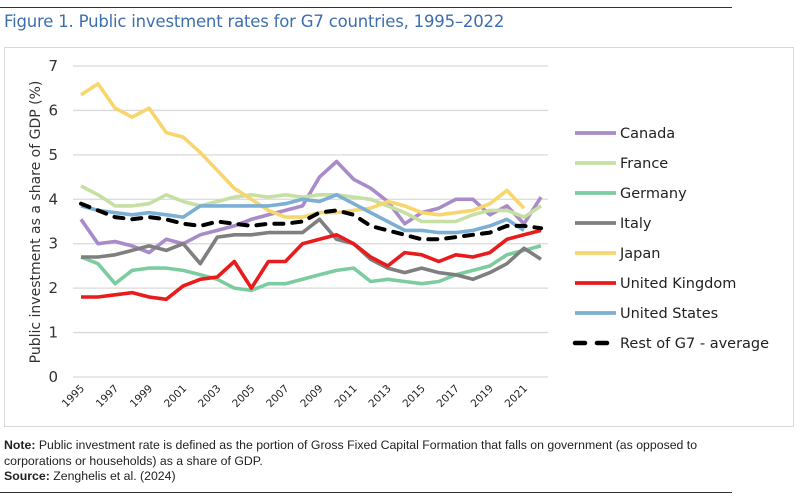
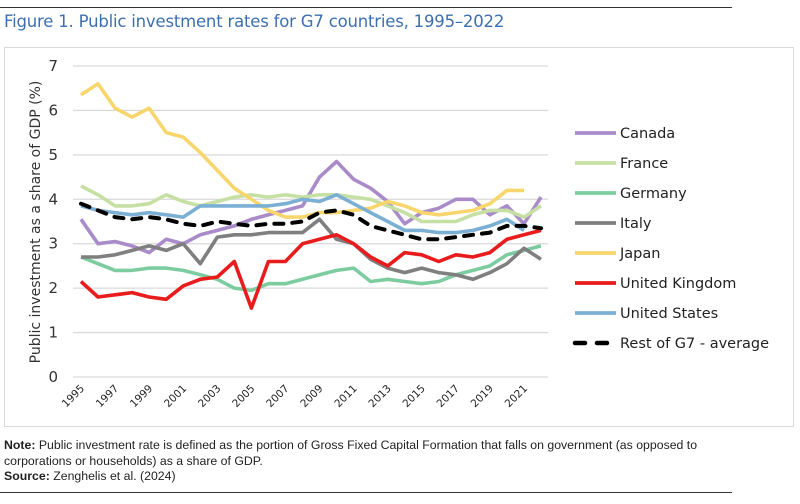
United Kingdom/1995: 1.8 -> 2.1
Germany/1997: 2.1 -> 2.4
United Kingdom/2005: 2.0 -> 1.6
Japan/2021: 3.8 -> 4.2
